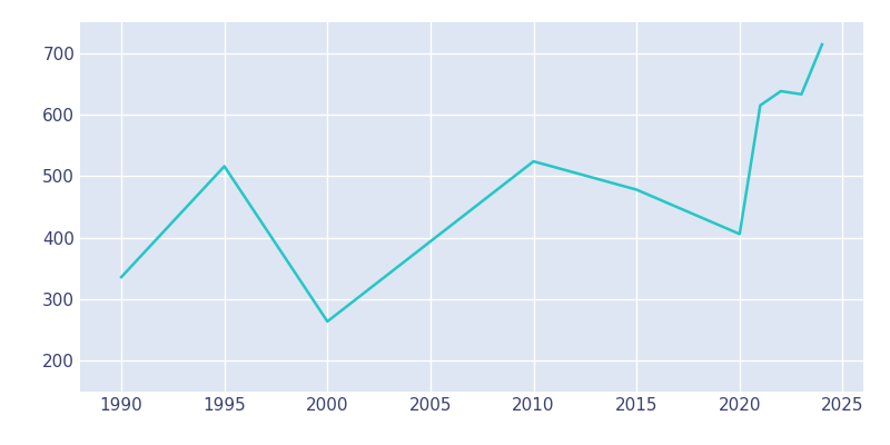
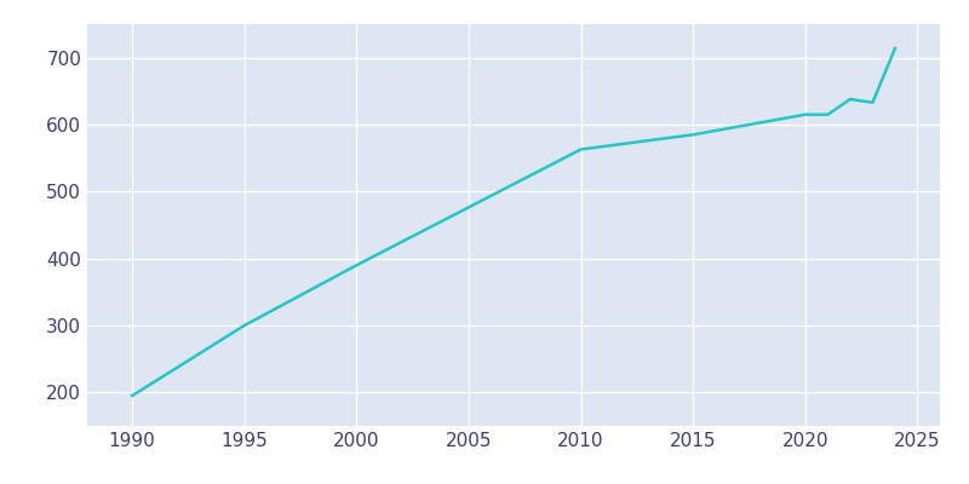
1990: 336 -> 195
1995: 516 -> 300
2000: 264 -> 390
2010: 524 -> 563
2015: 478 -> 585
2020: 406 -> 615
